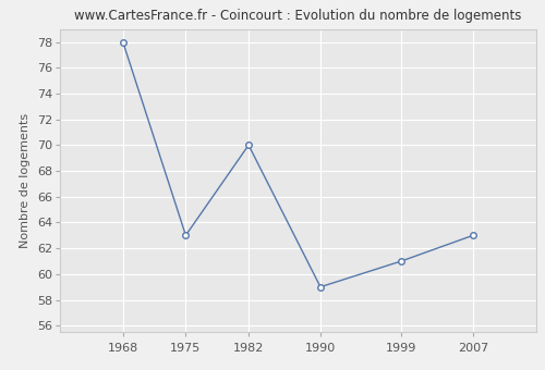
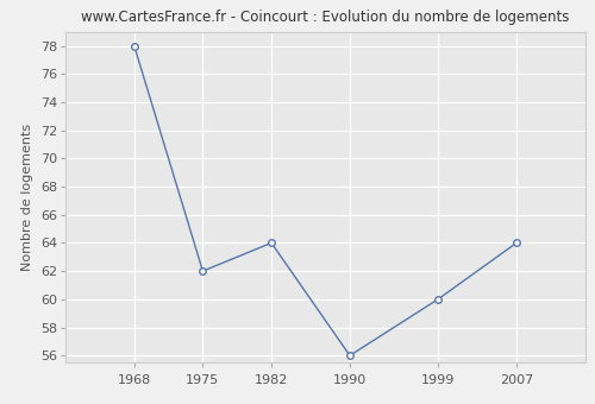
1975: 63 -> 62
1982: 70 -> 64
1990: 59 -> 56
1999: 61 -> 60
2007: 63 -> 64
